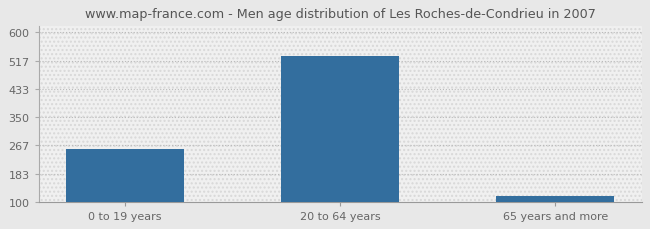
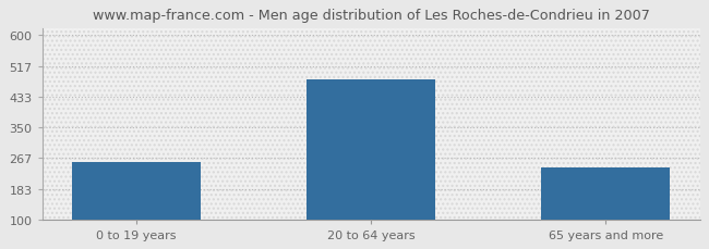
20 to 64 years: 530 -> 480
65 years and more: 117 -> 240
